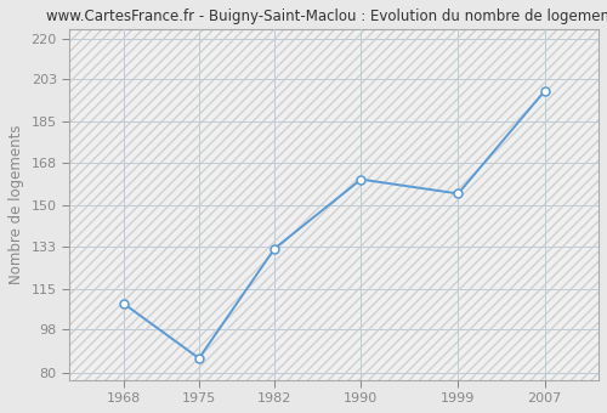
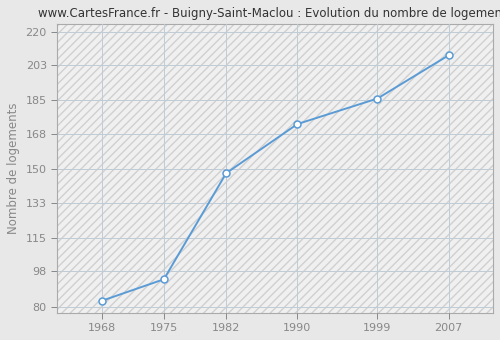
1968: 109 -> 83
1975: 86 -> 94
1982: 132 -> 148
1990: 161 -> 173
1999: 155 -> 186
2007: 198 -> 208
